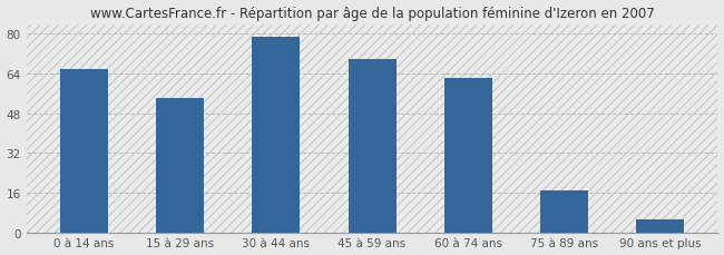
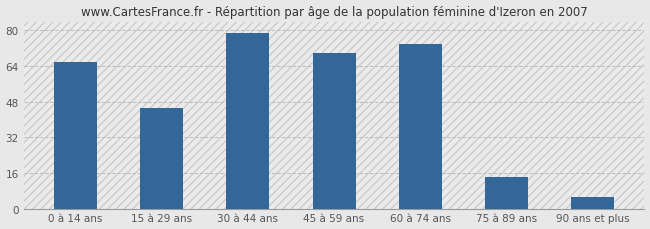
15 à 29 ans: 54 -> 45
60 à 74 ans: 62 -> 74
75 à 89 ans: 17 -> 14
